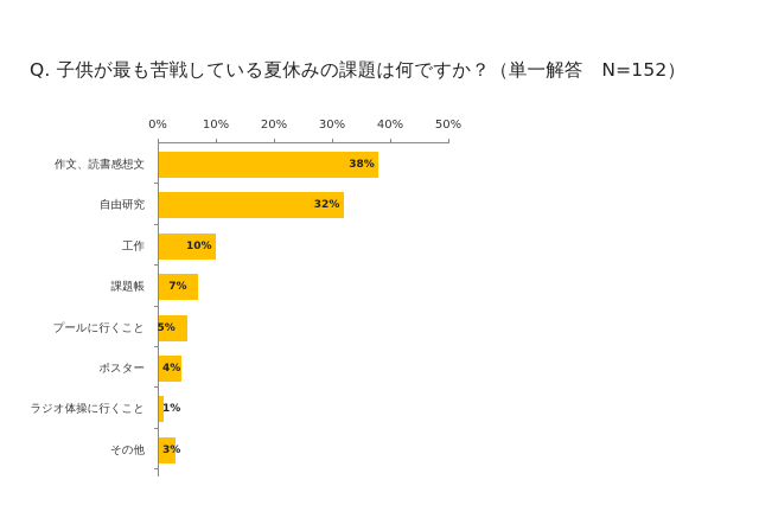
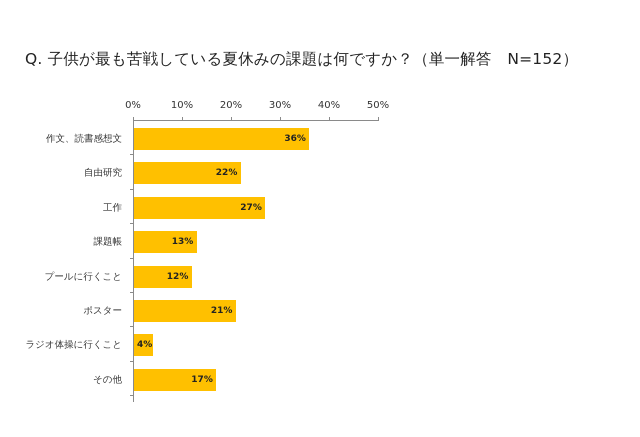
作文、読書感想文: 38% -> 36%
自由研究: 32% -> 22%
工作: 10% -> 27%
課題帳: 7% -> 13%
プールに行くこと: 5% -> 12%
ポスター: 4% -> 21%
ラジオ体操に行くこと: 1% -> 4%
その他: 3% -> 17%
